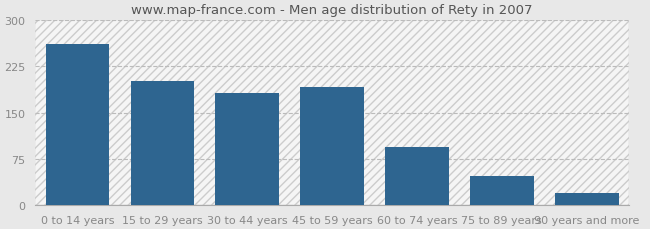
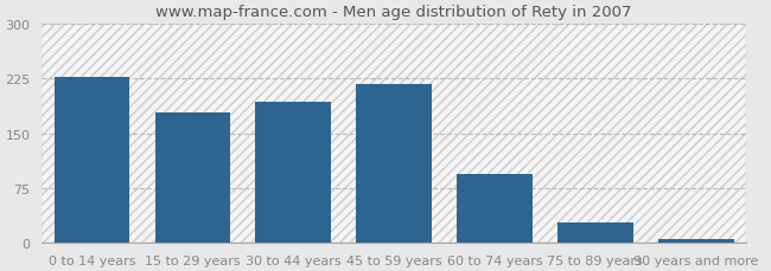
0 to 14 years: 262 -> 228
15 to 29 years: 202 -> 178
30 to 44 years: 182 -> 193
45 to 59 years: 192 -> 218
75 to 89 years: 48 -> 28
90 years and more: 20 -> 5
